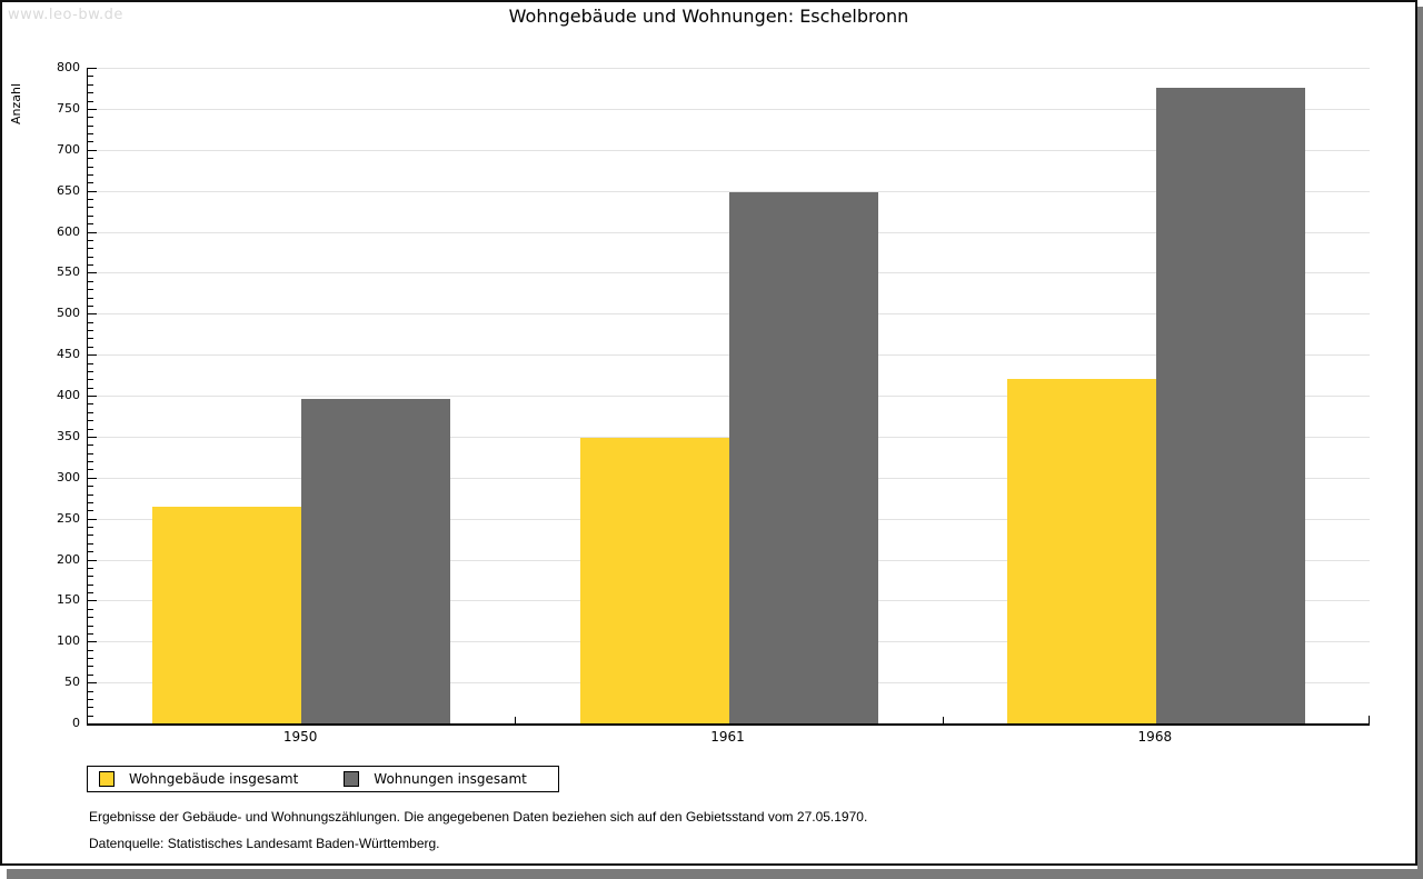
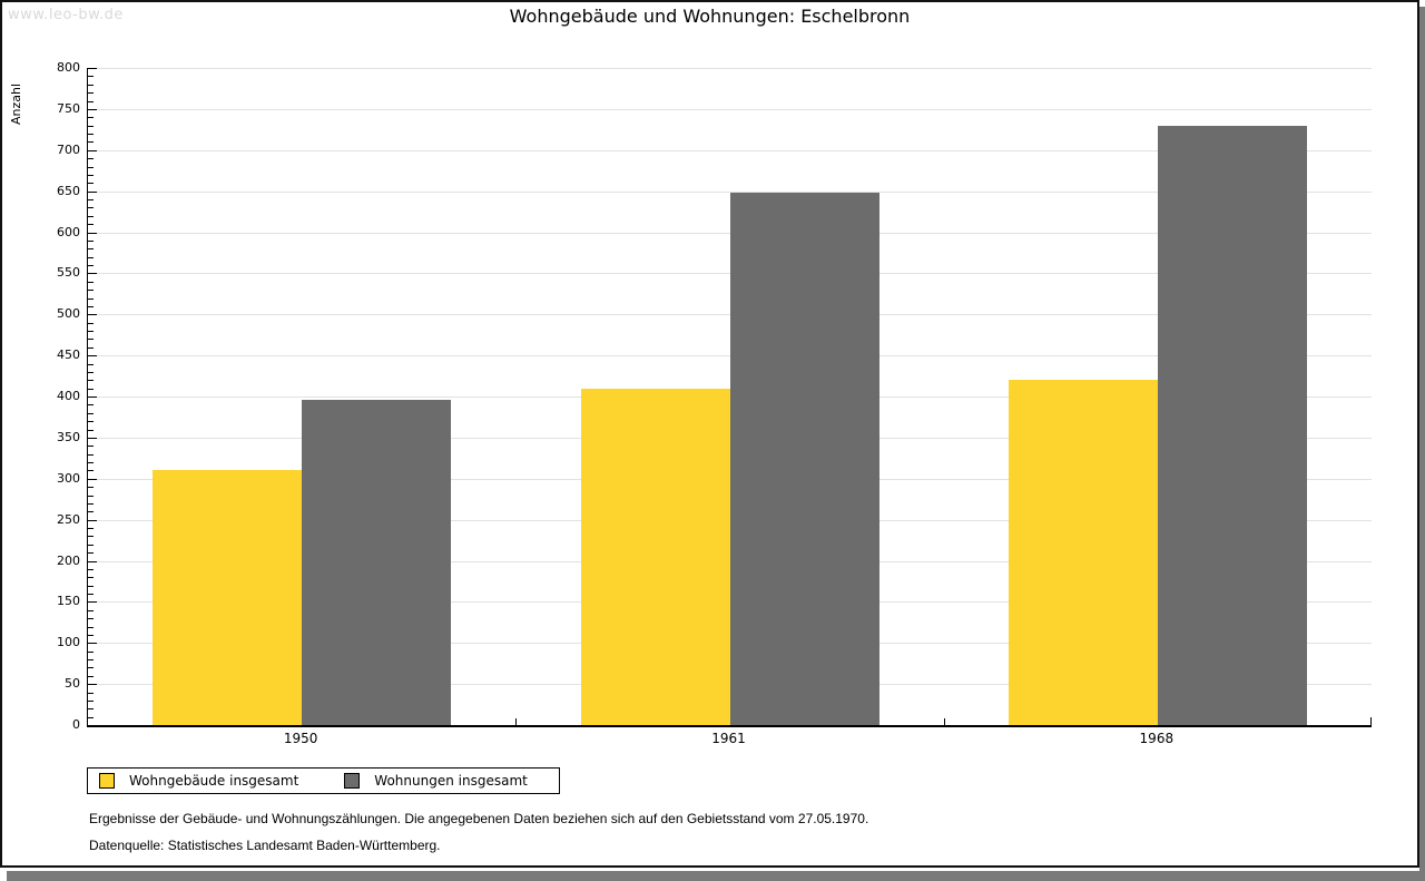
Wohngebäude insgesamt/1950: 260 -> 310
Wohngebäude insgesamt/1961: 350 -> 410
Wohnungen insgesamt/1968: 780 -> 730
